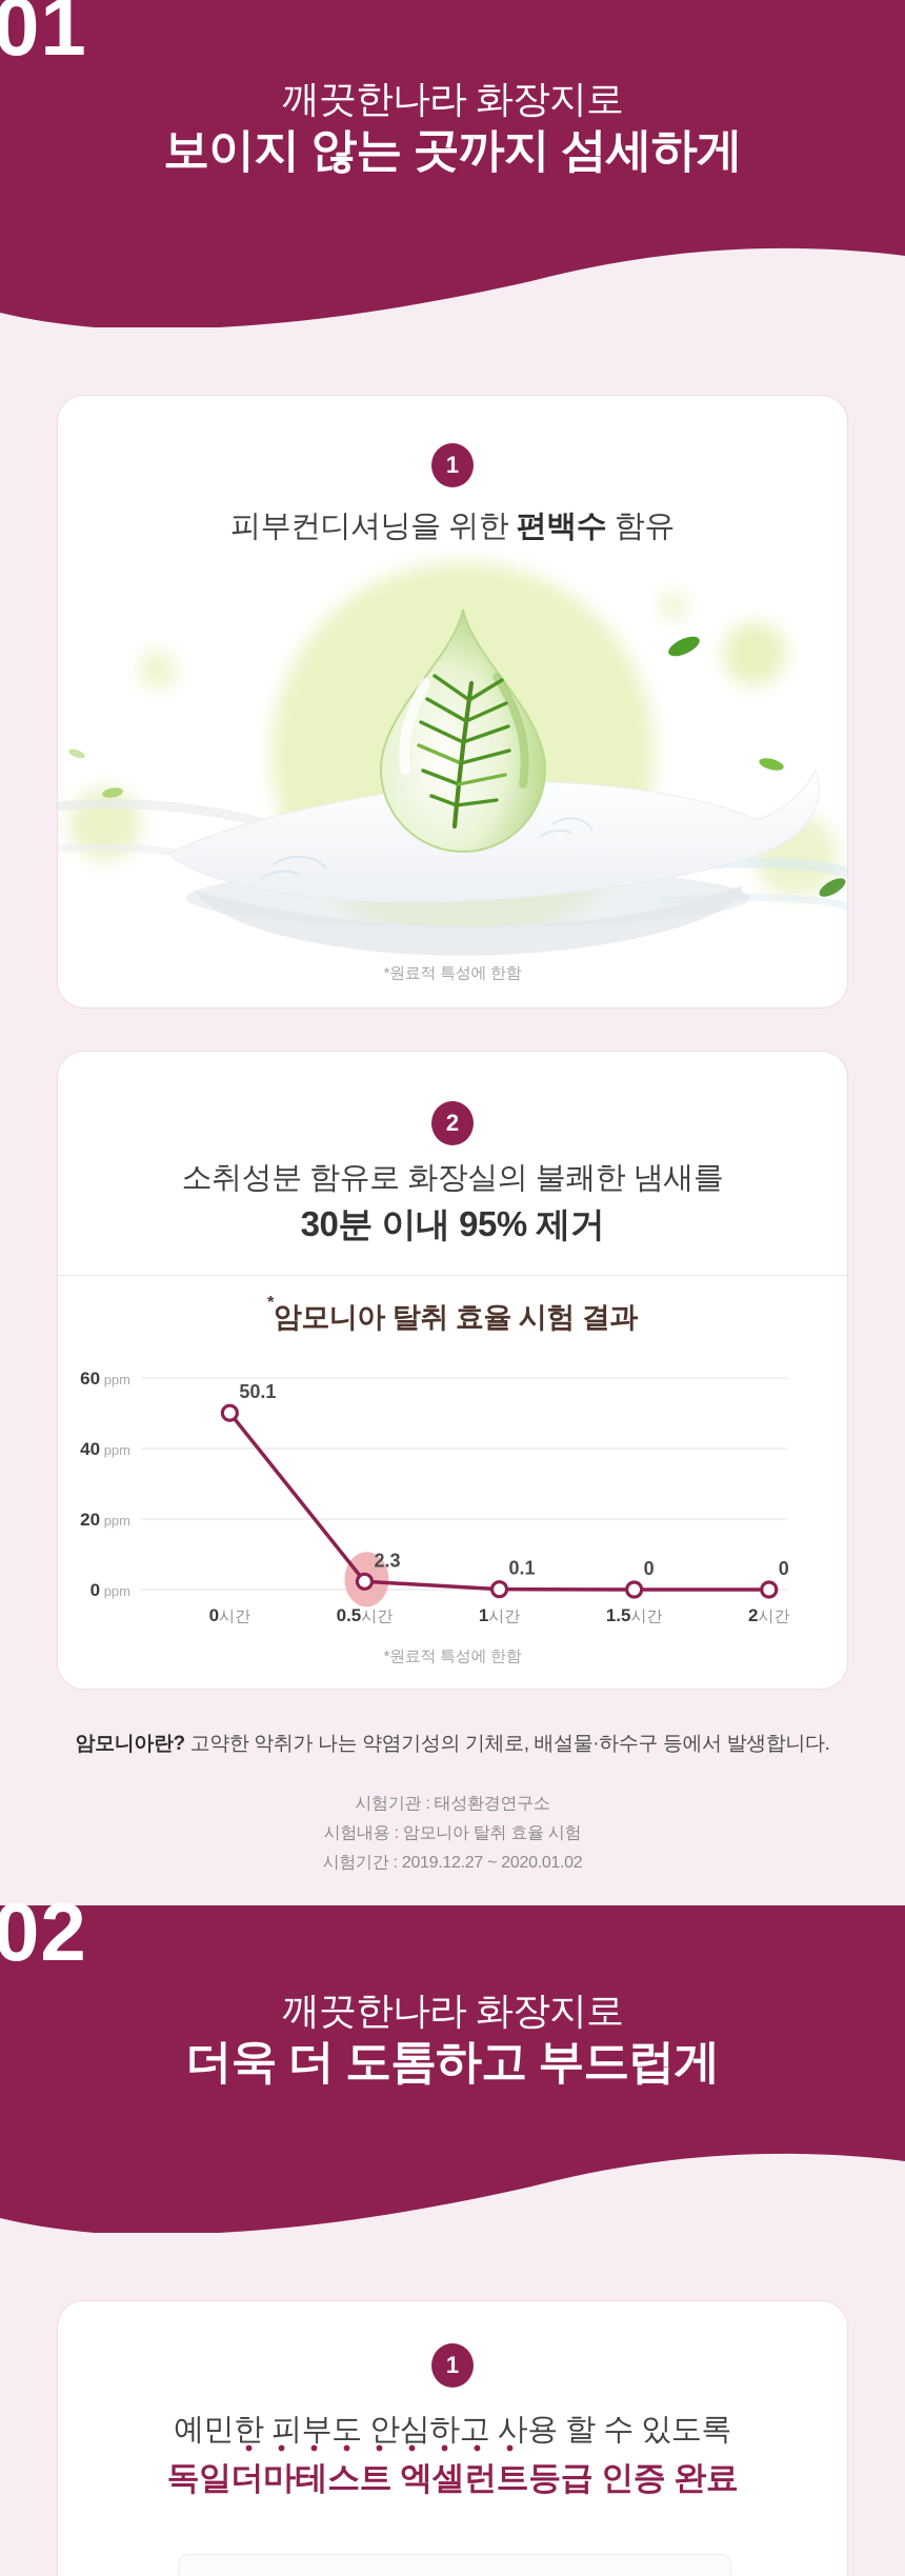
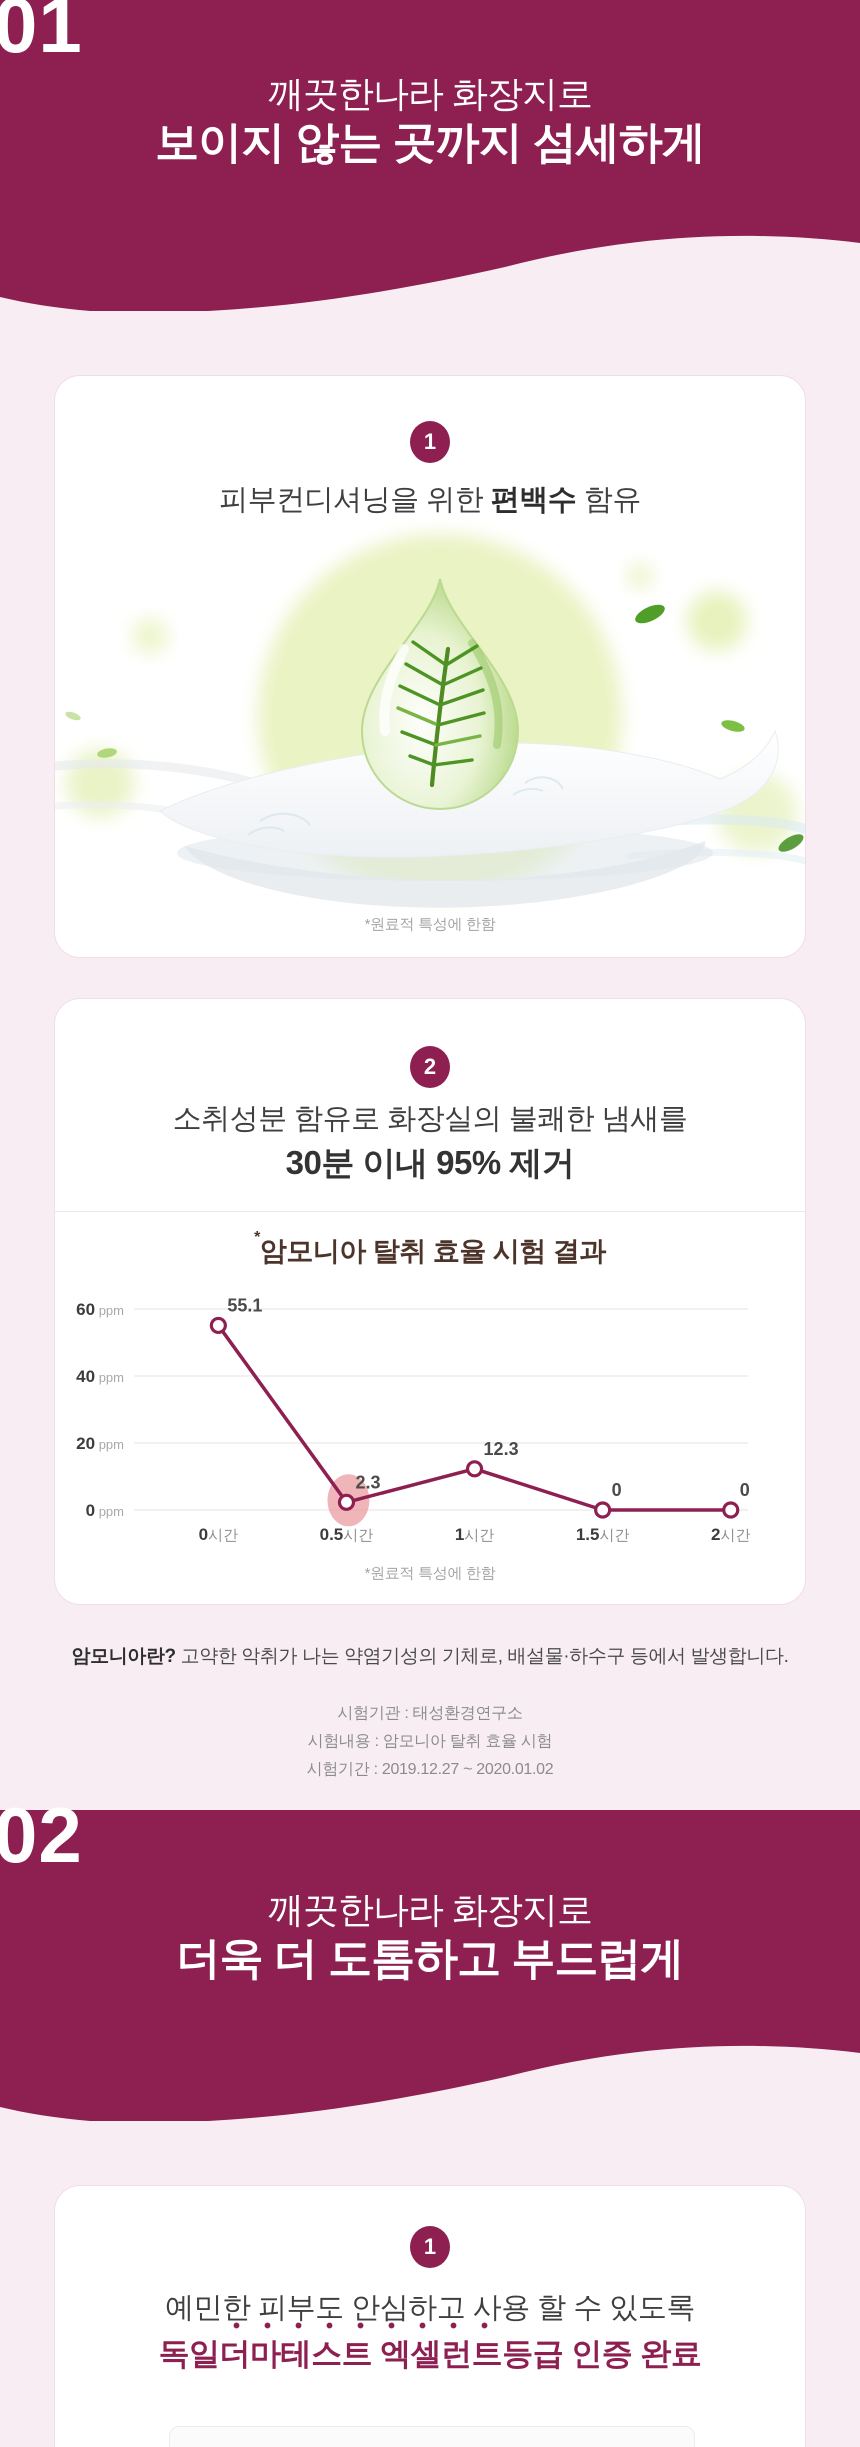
0시간: 50.1 -> 55.1
1시간: 0.1 -> 12.3
